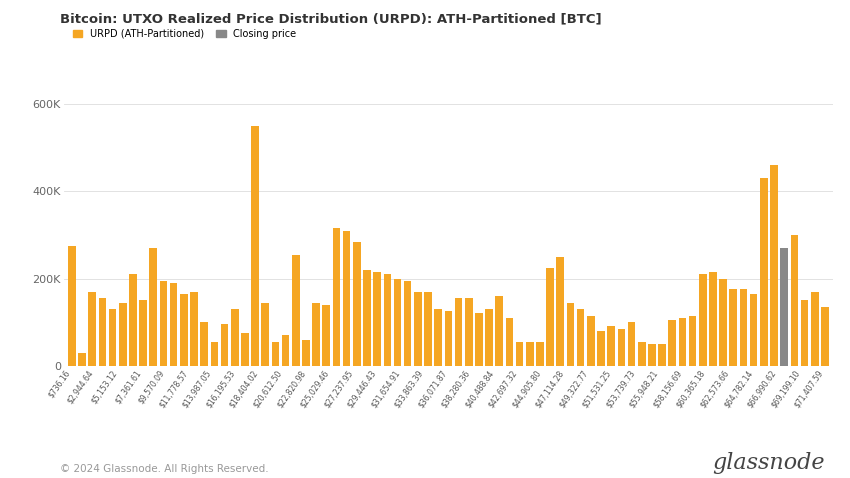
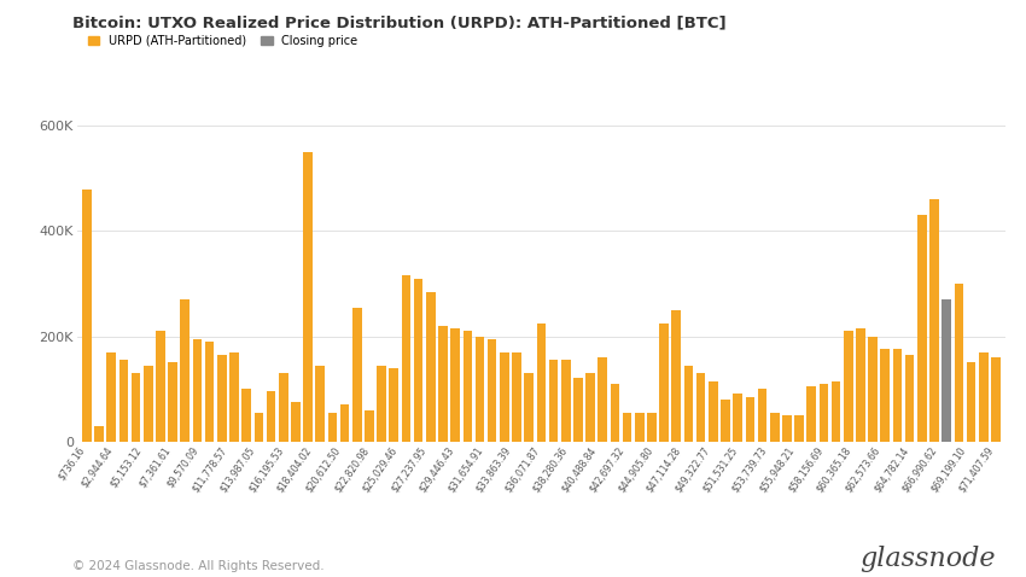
$736.16: 275K -> 480K
$36,071.87: 125K -> 225K
$71,407.59: 135K -> 160K
